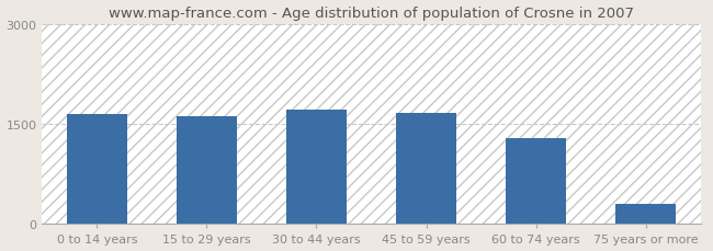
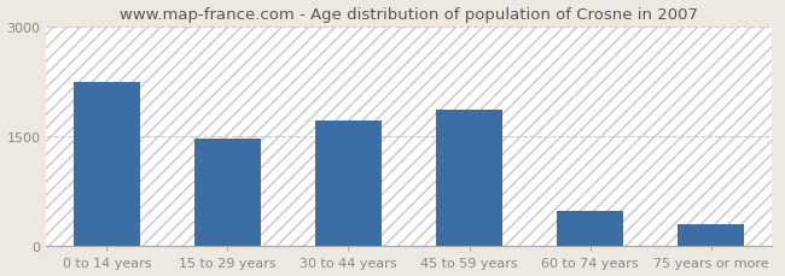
0 to 14 years: 1640 -> 2240
15 to 29 years: 1610 -> 1460
45 to 59 years: 1670 -> 1860
60 to 74 years: 1290 -> 480
